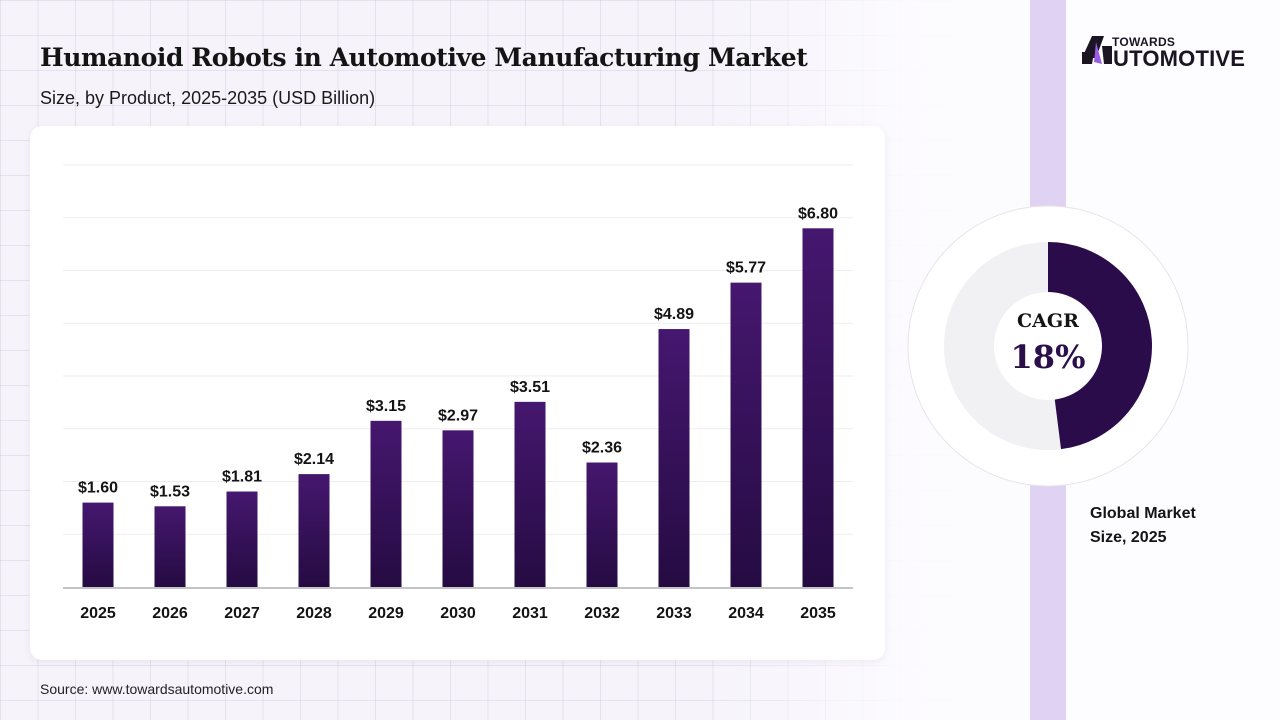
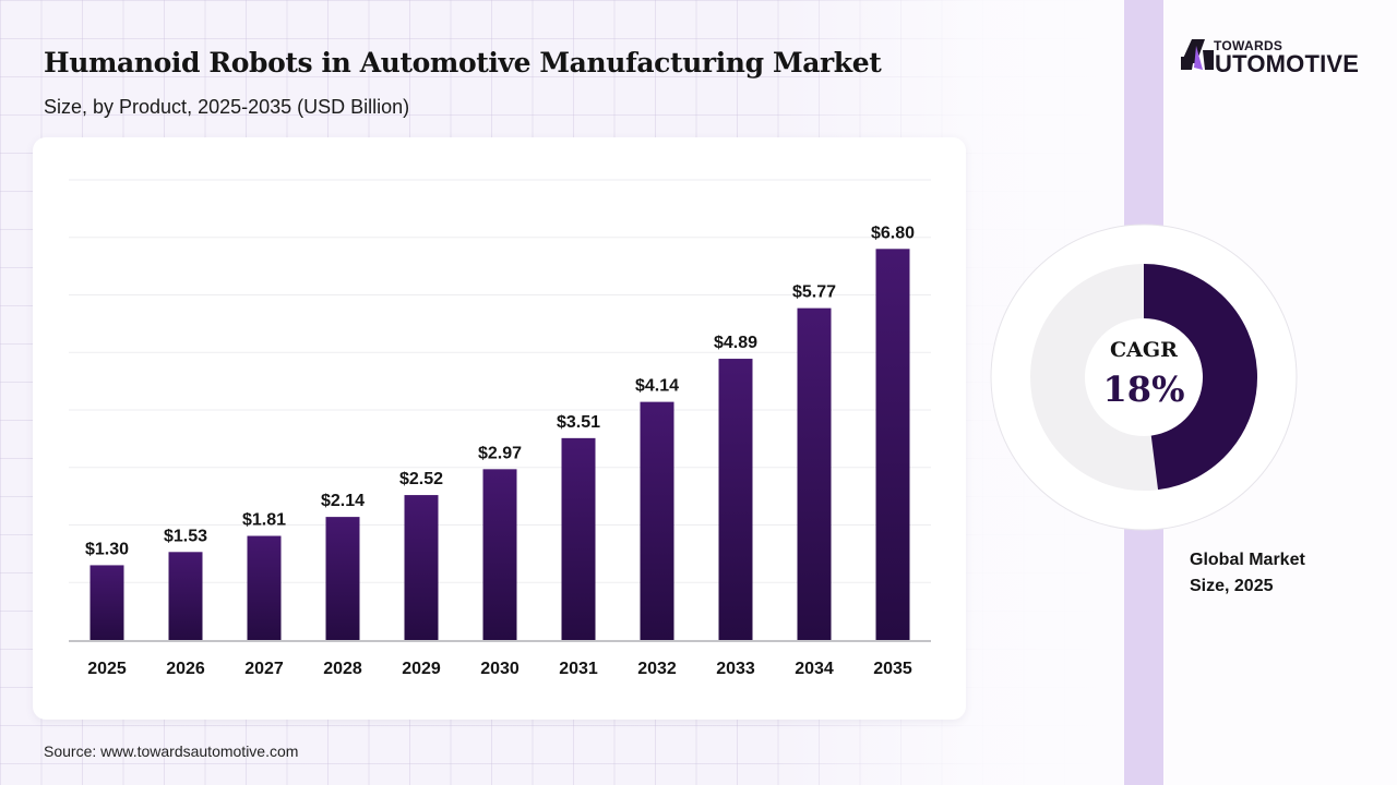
2025: $1.60 -> $1.30
2029: $3.15 -> $2.52
2032: $2.36 -> $4.14
